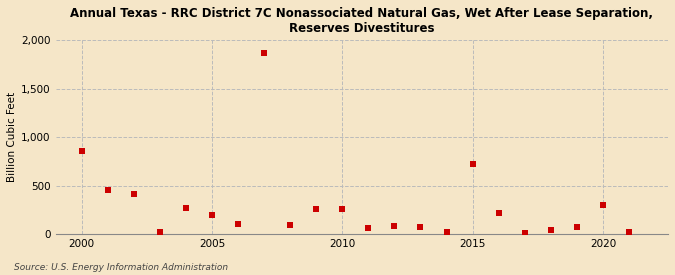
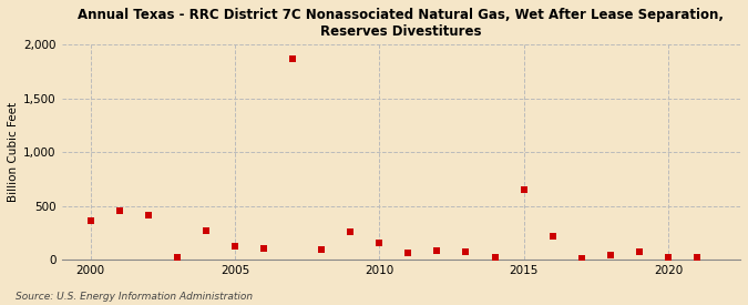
2000: 860 -> 360
2005: 200 -> 120
2010: 260 -> 150
2015: 720 -> 640
2020: 300 -> 20
